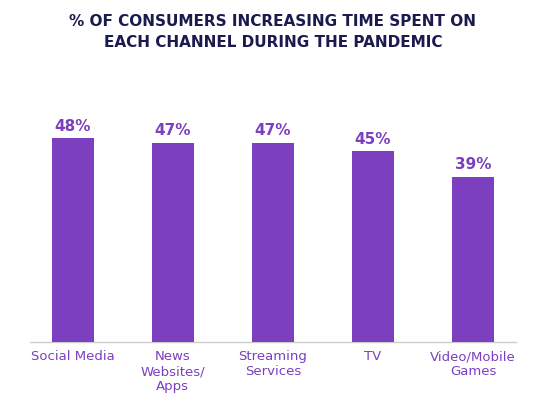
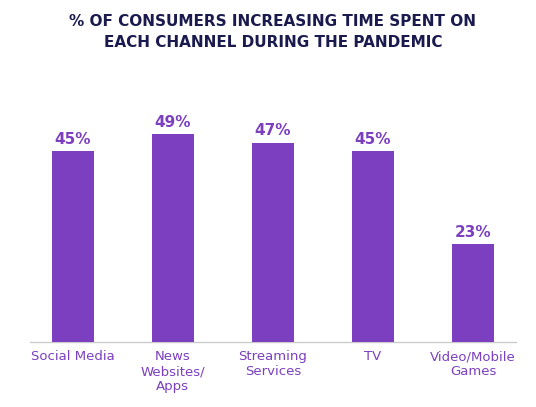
Social Media: 48% -> 45%
News Websites/ Apps: 47% -> 49%
Video/Mobile Games: 39% -> 23%
